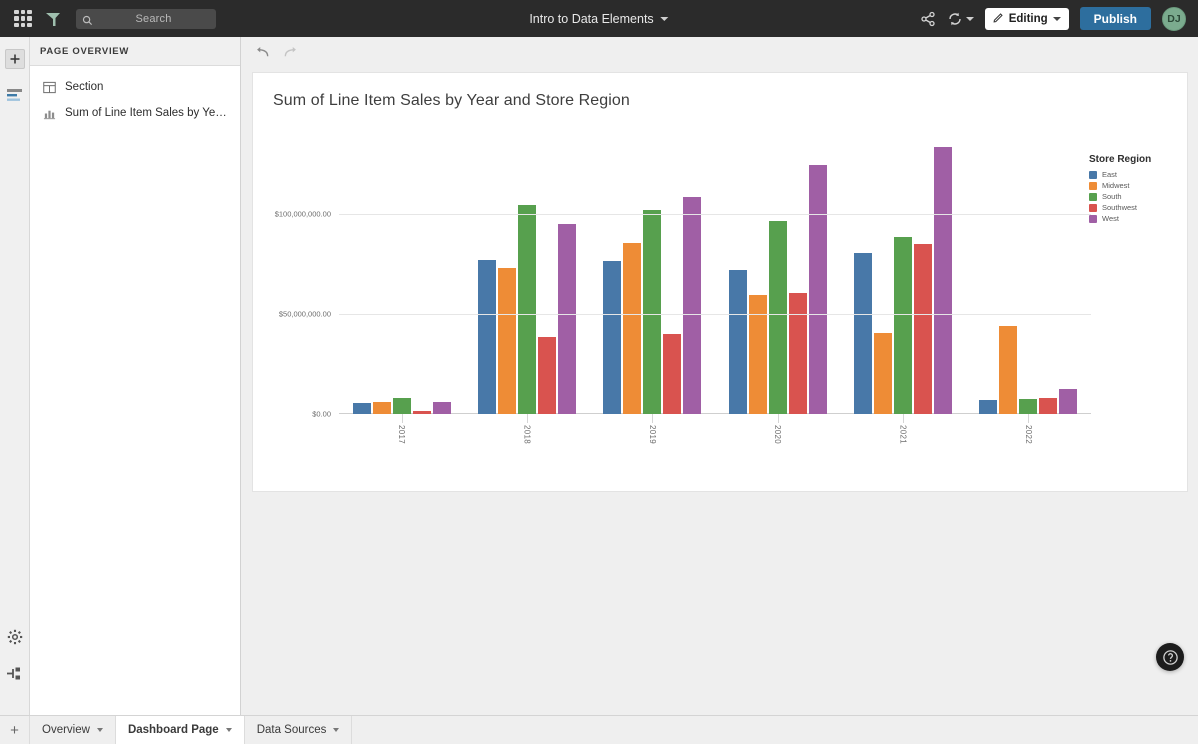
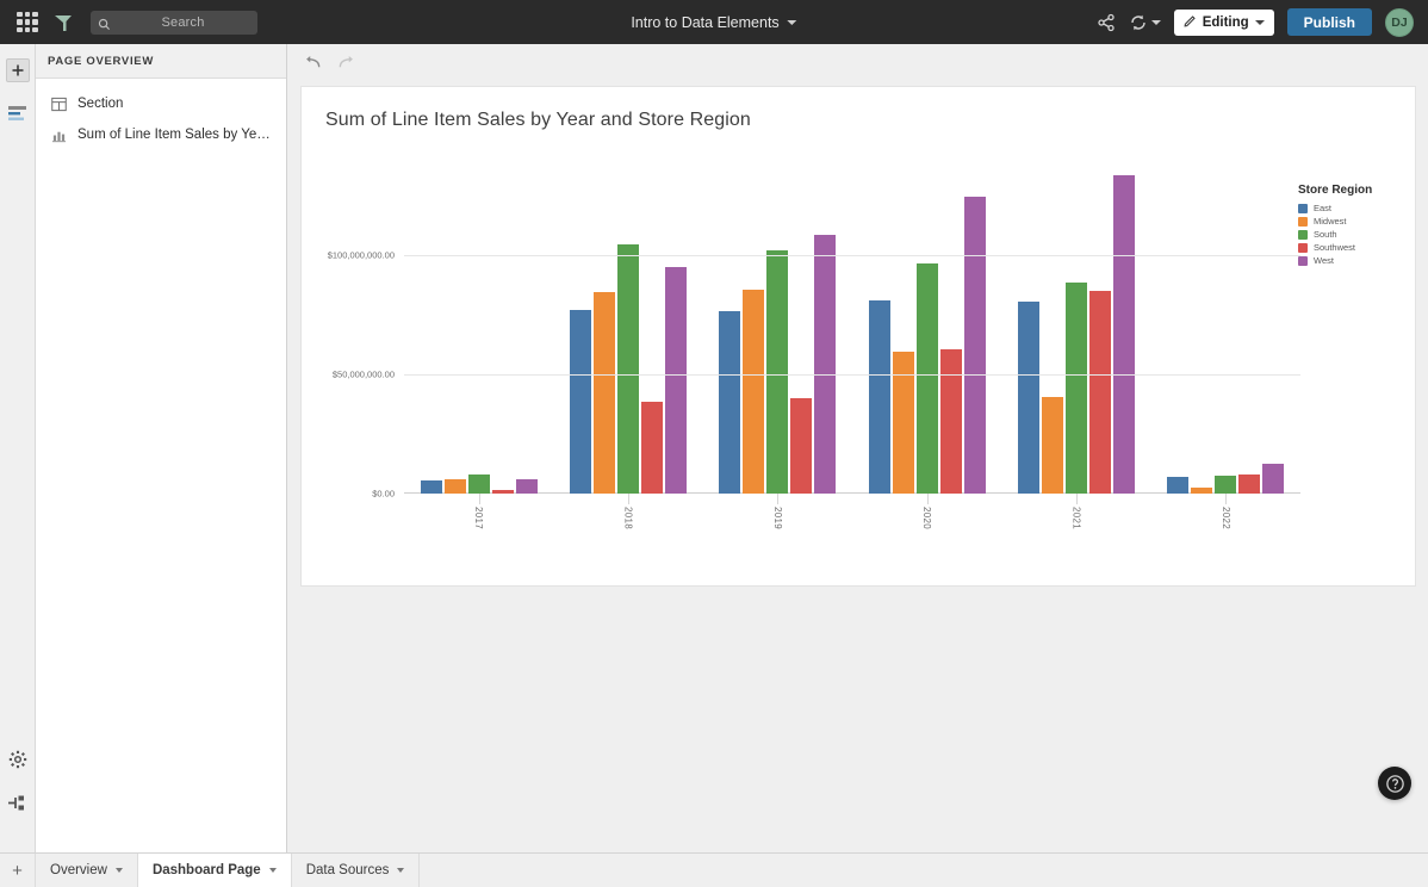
Midwest/2018: $73000000 -> $84000000
East/2020: $72000000 -> $81000000
Midwest/2022: $44000000 -> $3000000
